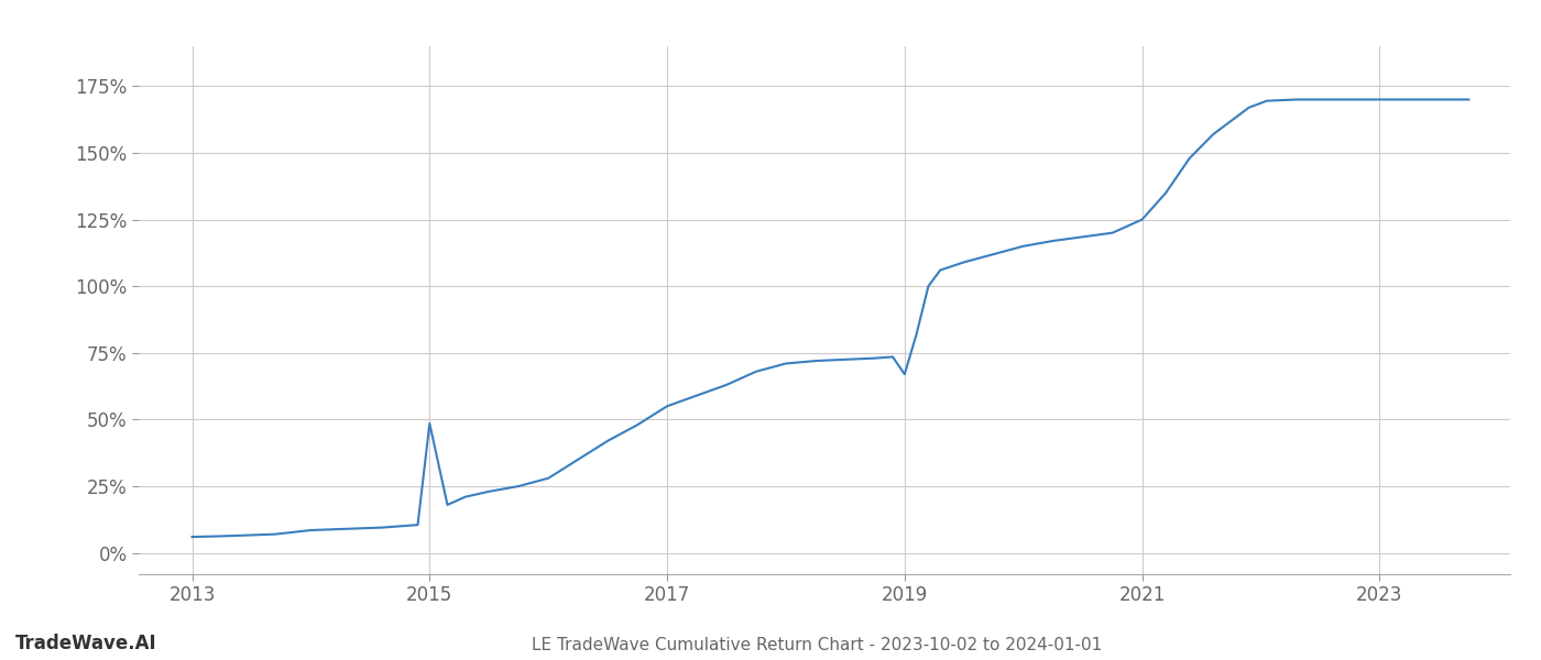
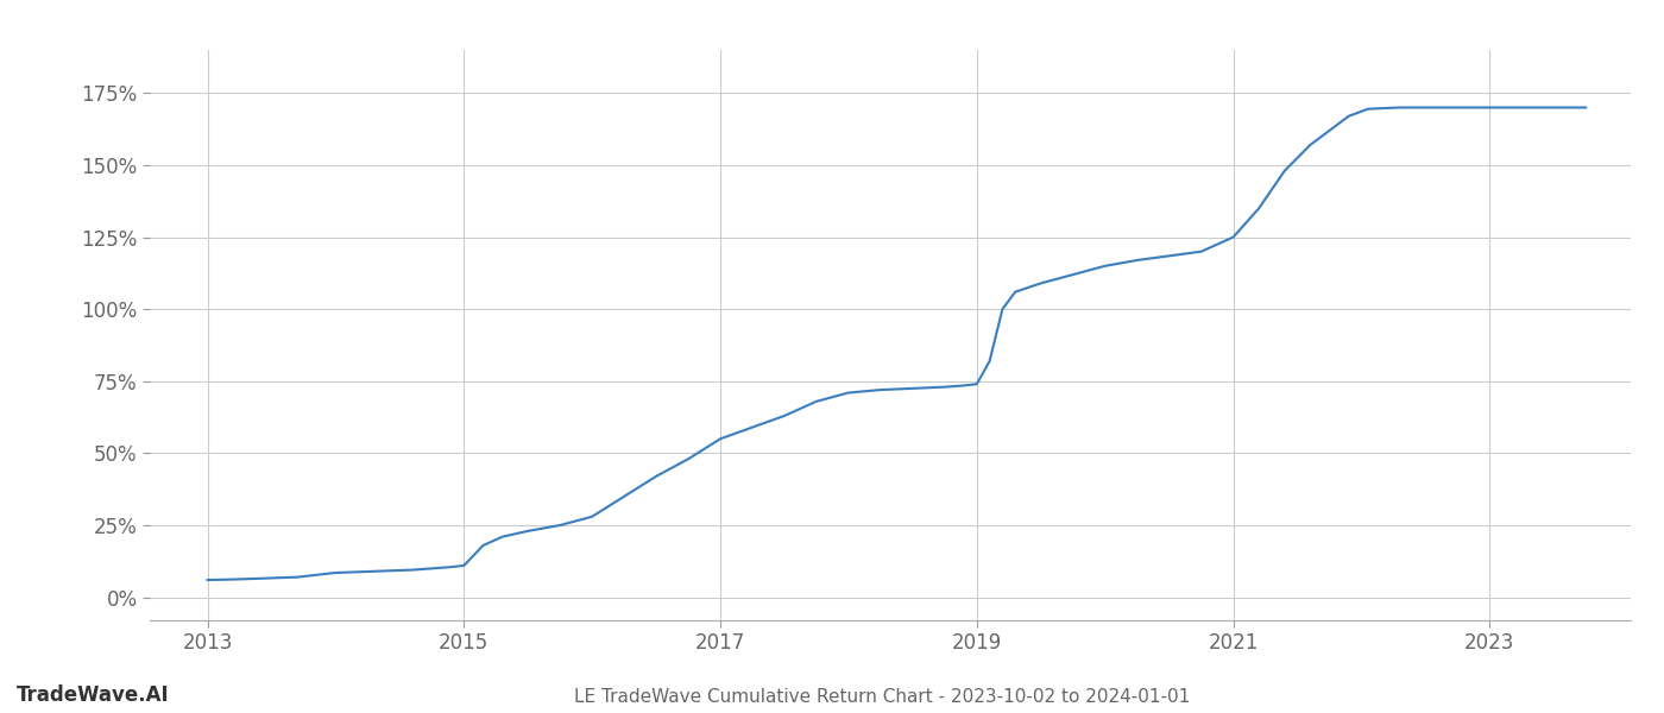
2015: 48.5% -> 11.0%
2019: 67.0% -> 74.0%
